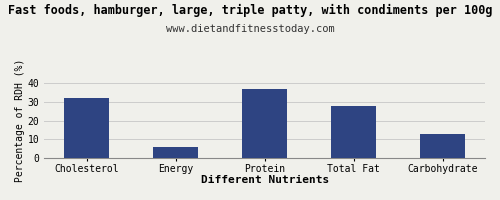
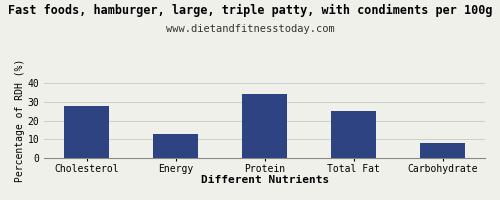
Cholesterol: 32 -> 28
Energy: 6 -> 13
Protein: 37 -> 34
Total Fat: 28 -> 25
Carbohydrate: 13 -> 8
